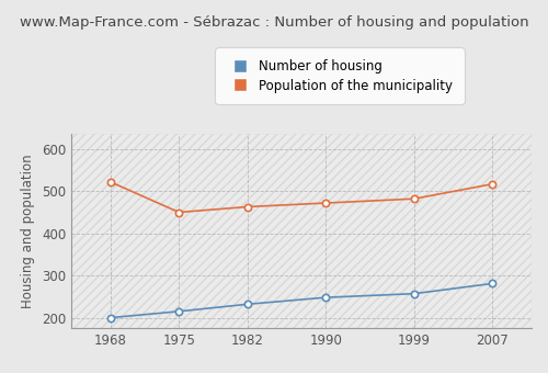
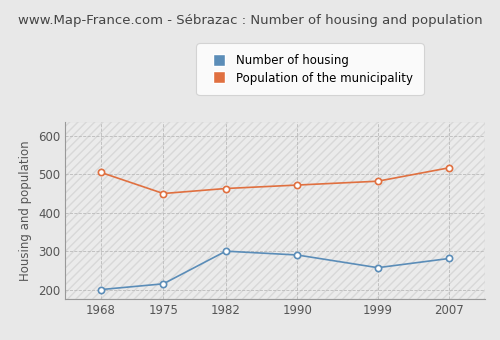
Population of the municipality/1968: 522 -> 505
Number of housing/1982: 232 -> 300
Number of housing/1990: 248 -> 290
